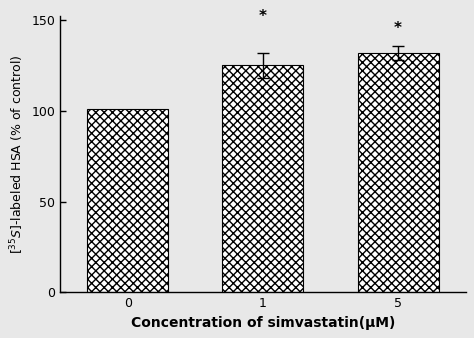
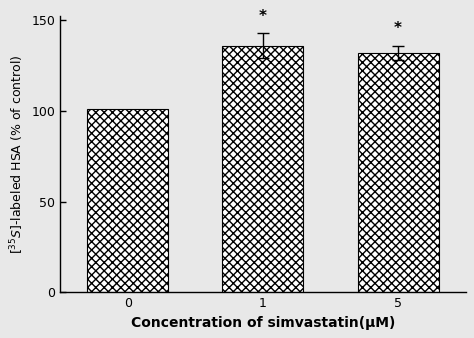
1: 125 -> 136
